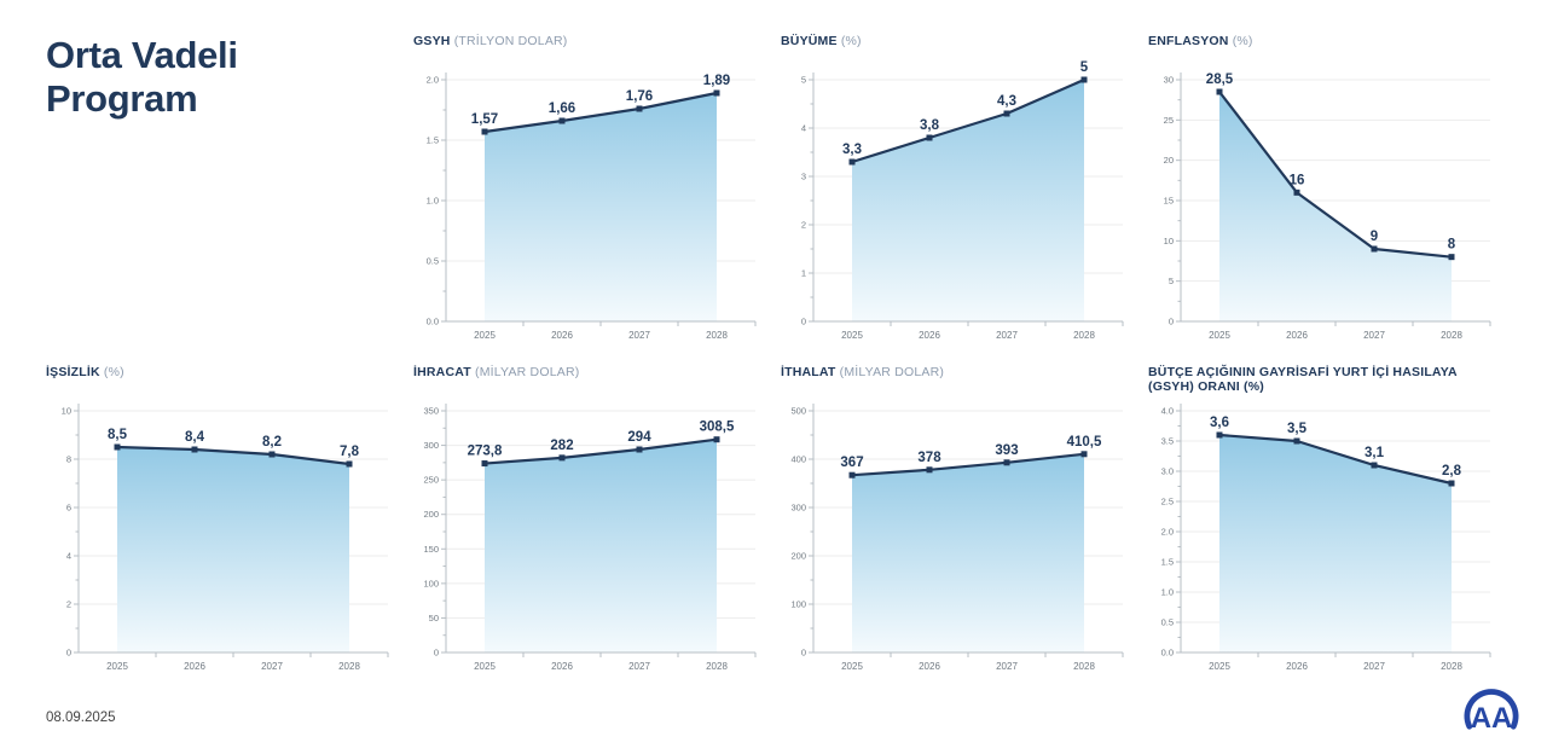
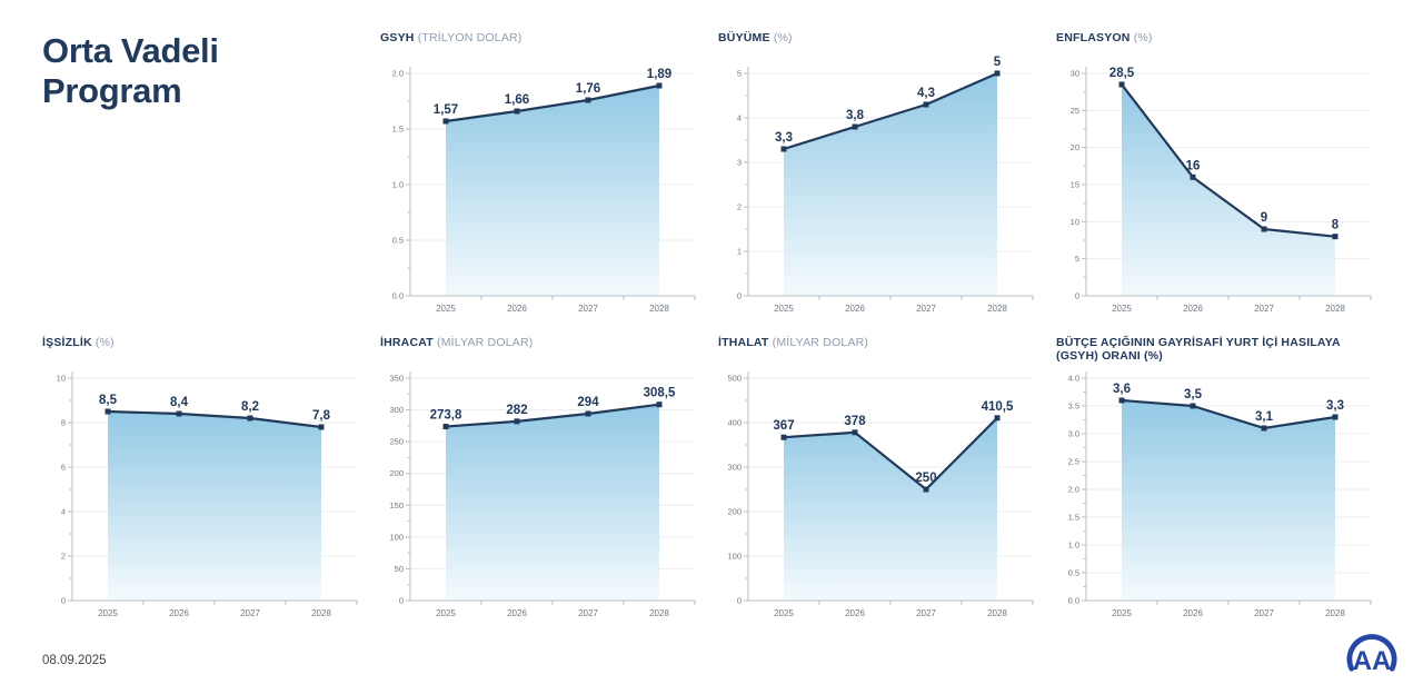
İTHALAT/2027: 393 -> 250
BÜTÇE AÇIĞININ GAYRİSAFİ YURT İÇİ HASILAYA (GSYH) ORANI (%)/2028: 2,8 -> 3,3
